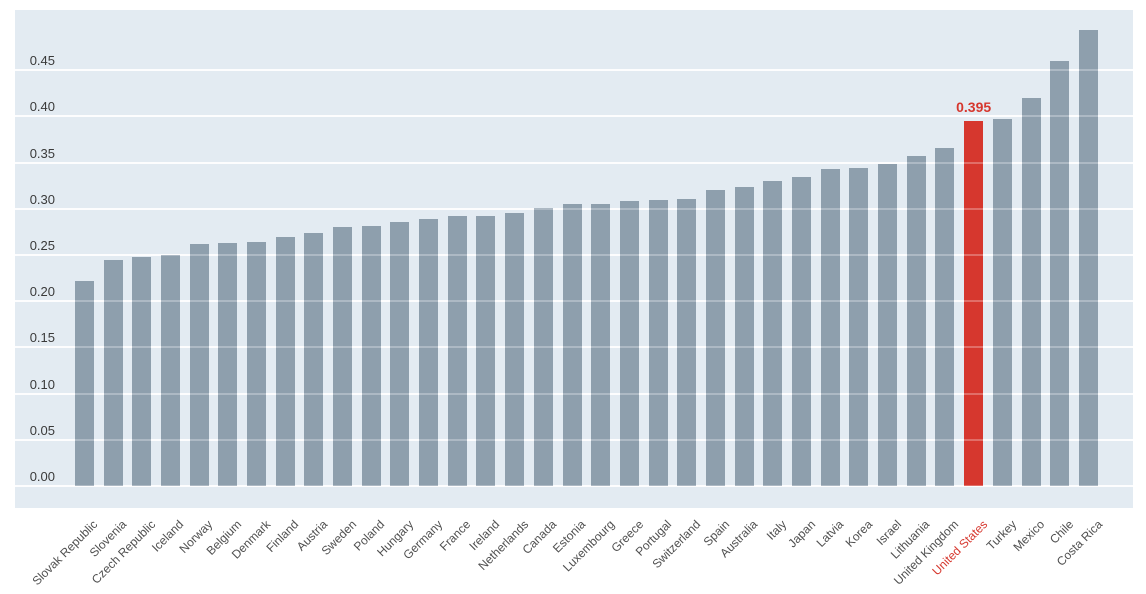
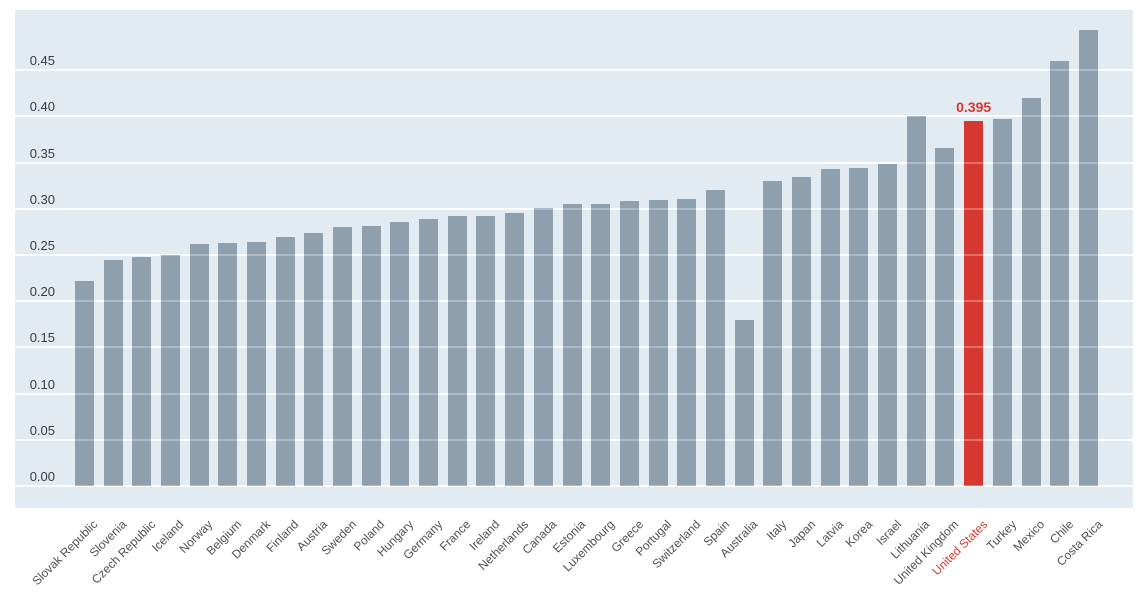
Australia: 0.32 -> 0.18
Lithuania: 0.36 -> 0.40
